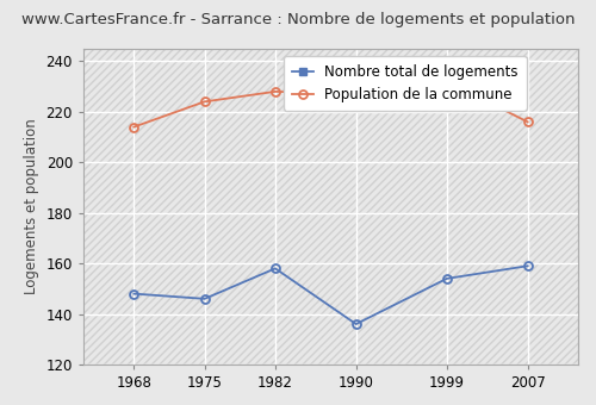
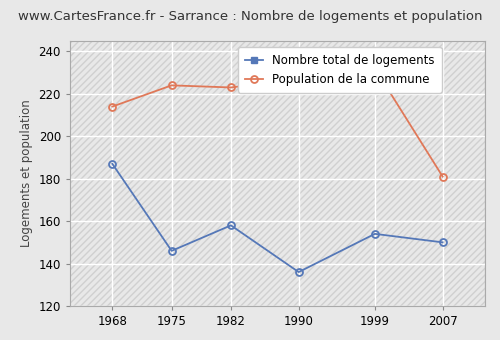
Nombre total de logements/1968: 148 -> 187
Population de la commune/1982: 228 -> 223
Nombre total de logements/2007: 159 -> 150
Population de la commune/2007: 216 -> 181
